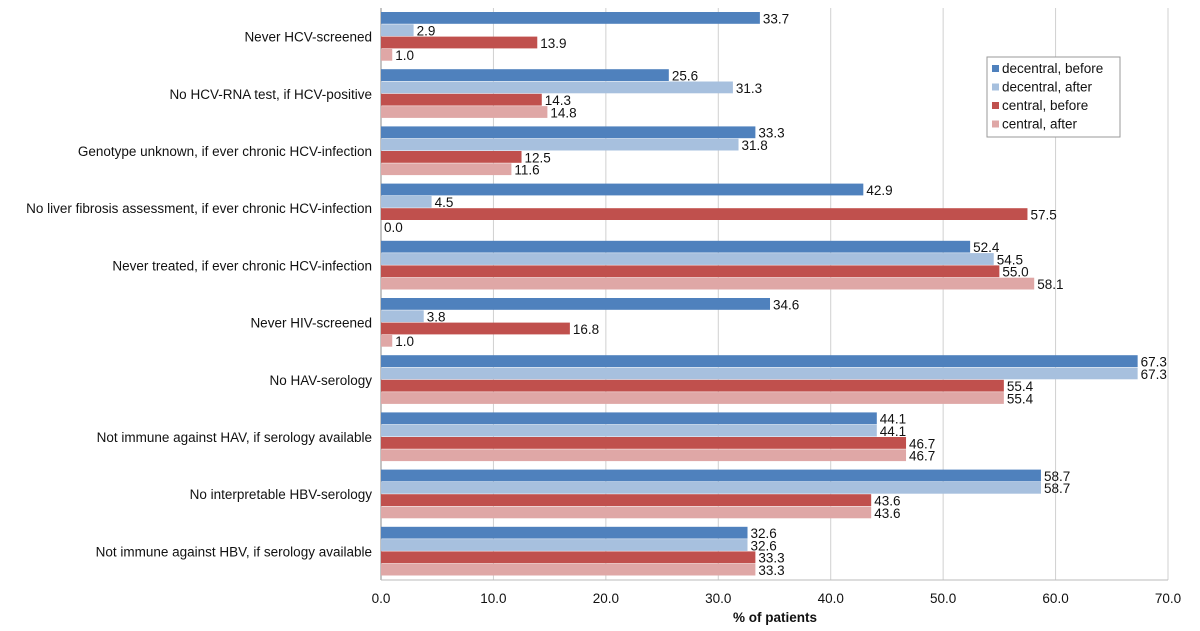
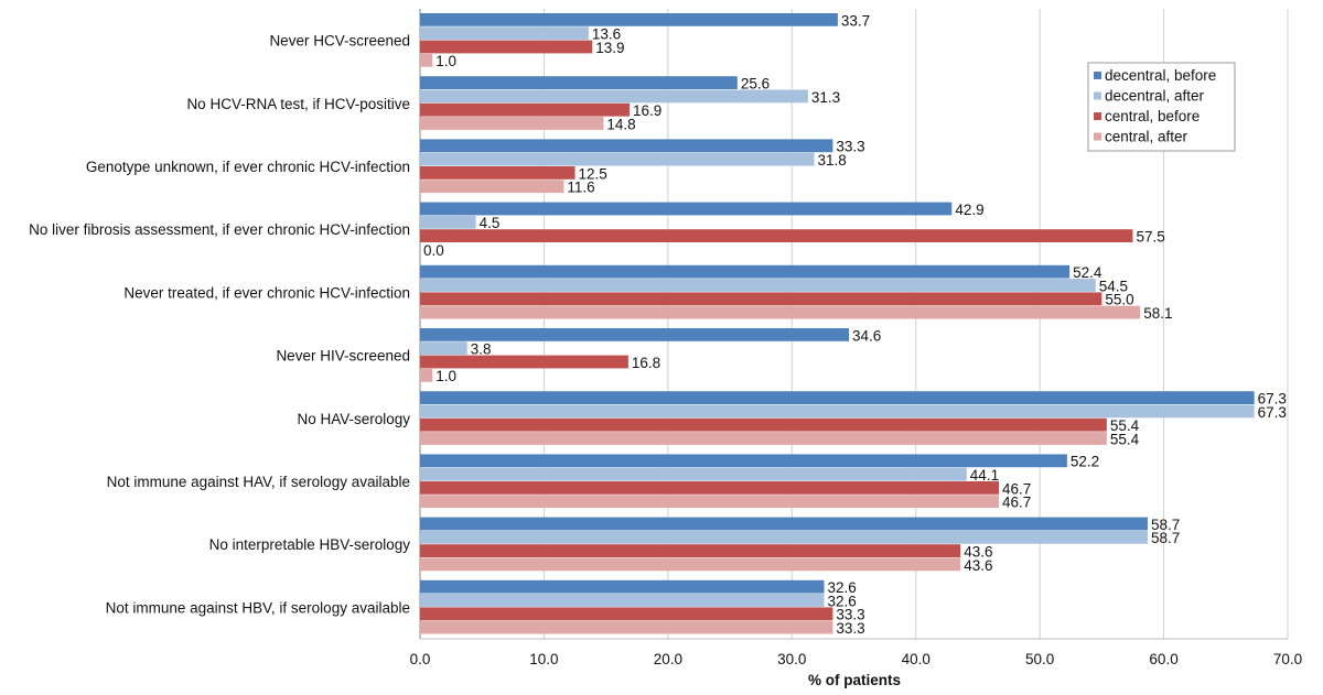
decentral, after/Never HCV-screened: 2.9 -> 13.6
central, before/No HCV-RNA test, if HCV-positive: 14.3 -> 16.9
decentral, before/Not immune against HAV, if serology available: 44.1 -> 52.2
